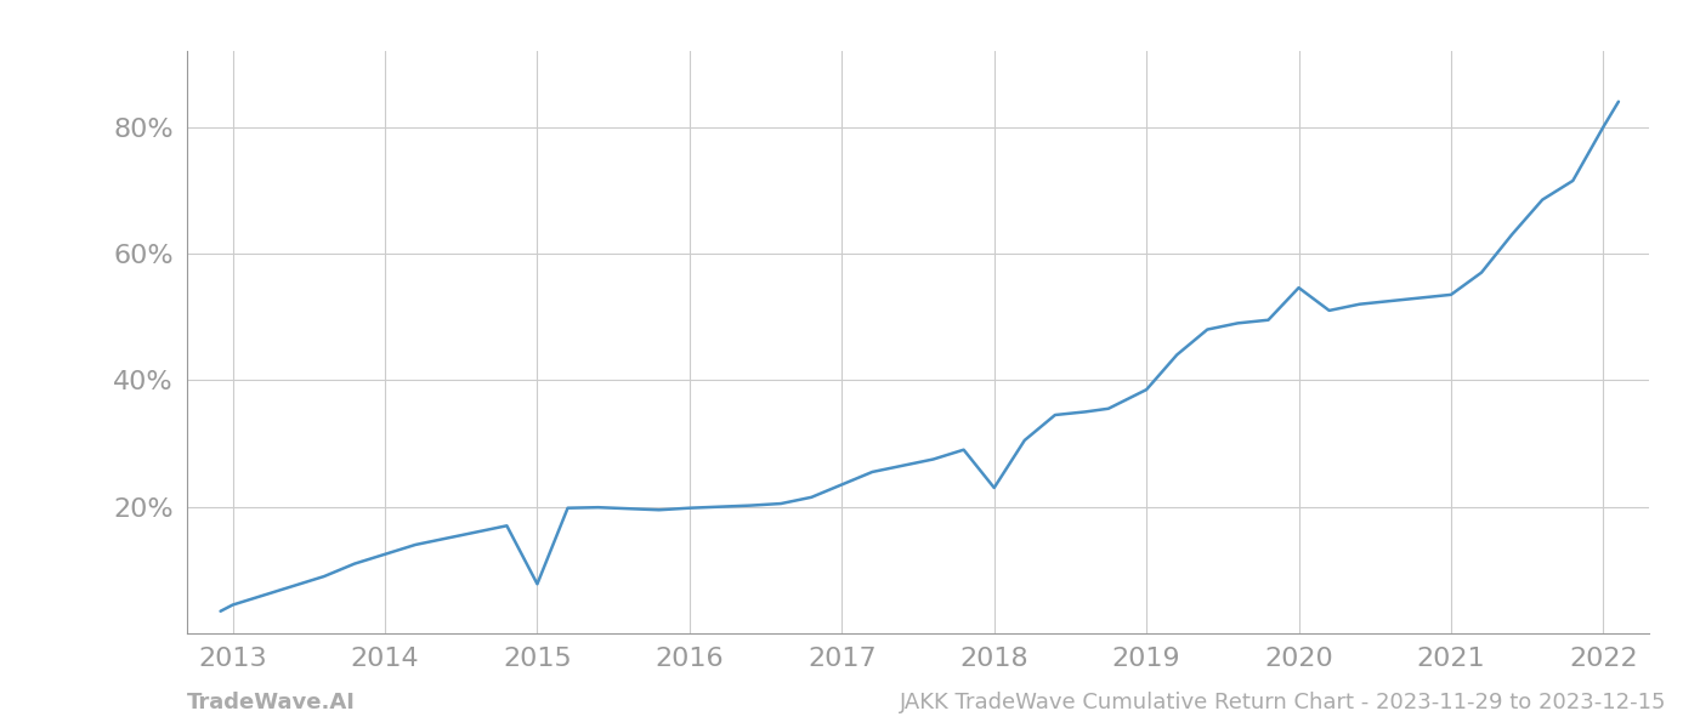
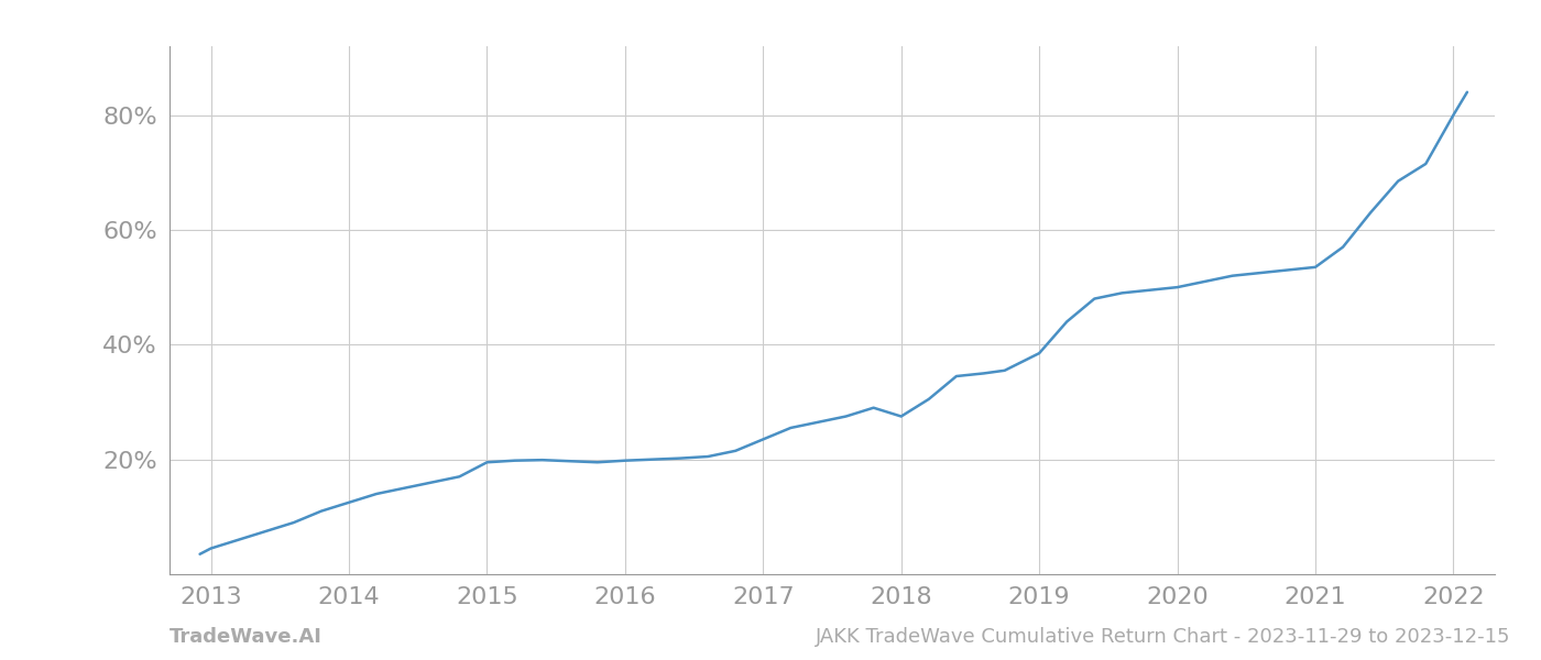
2015: 7.8% -> 19.5%
2018: 23.0% -> 27.5%
2020: 54.6% -> 50.0%
